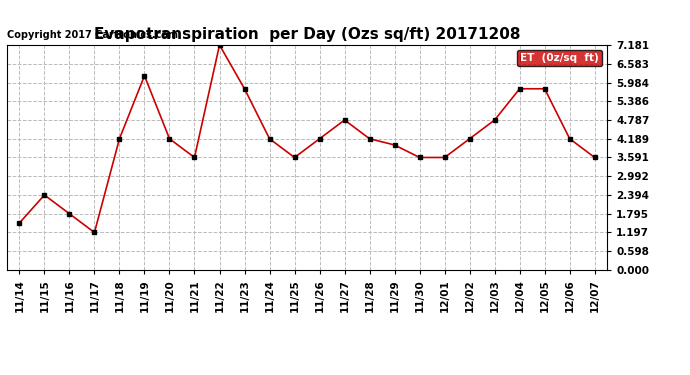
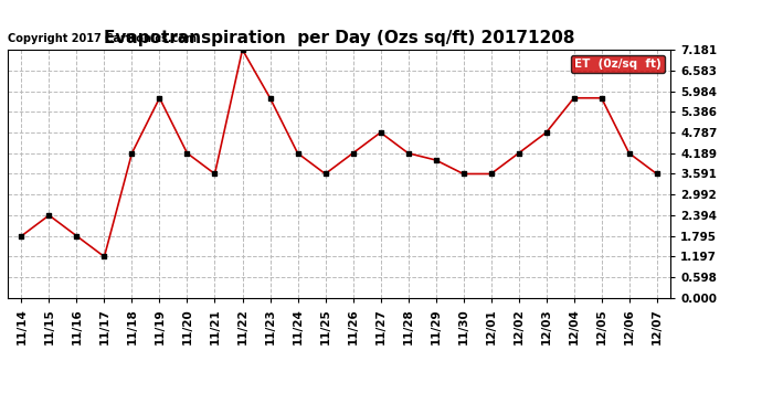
11/14: 1.50 -> 1.79
11/19: 6.20 -> 5.78
